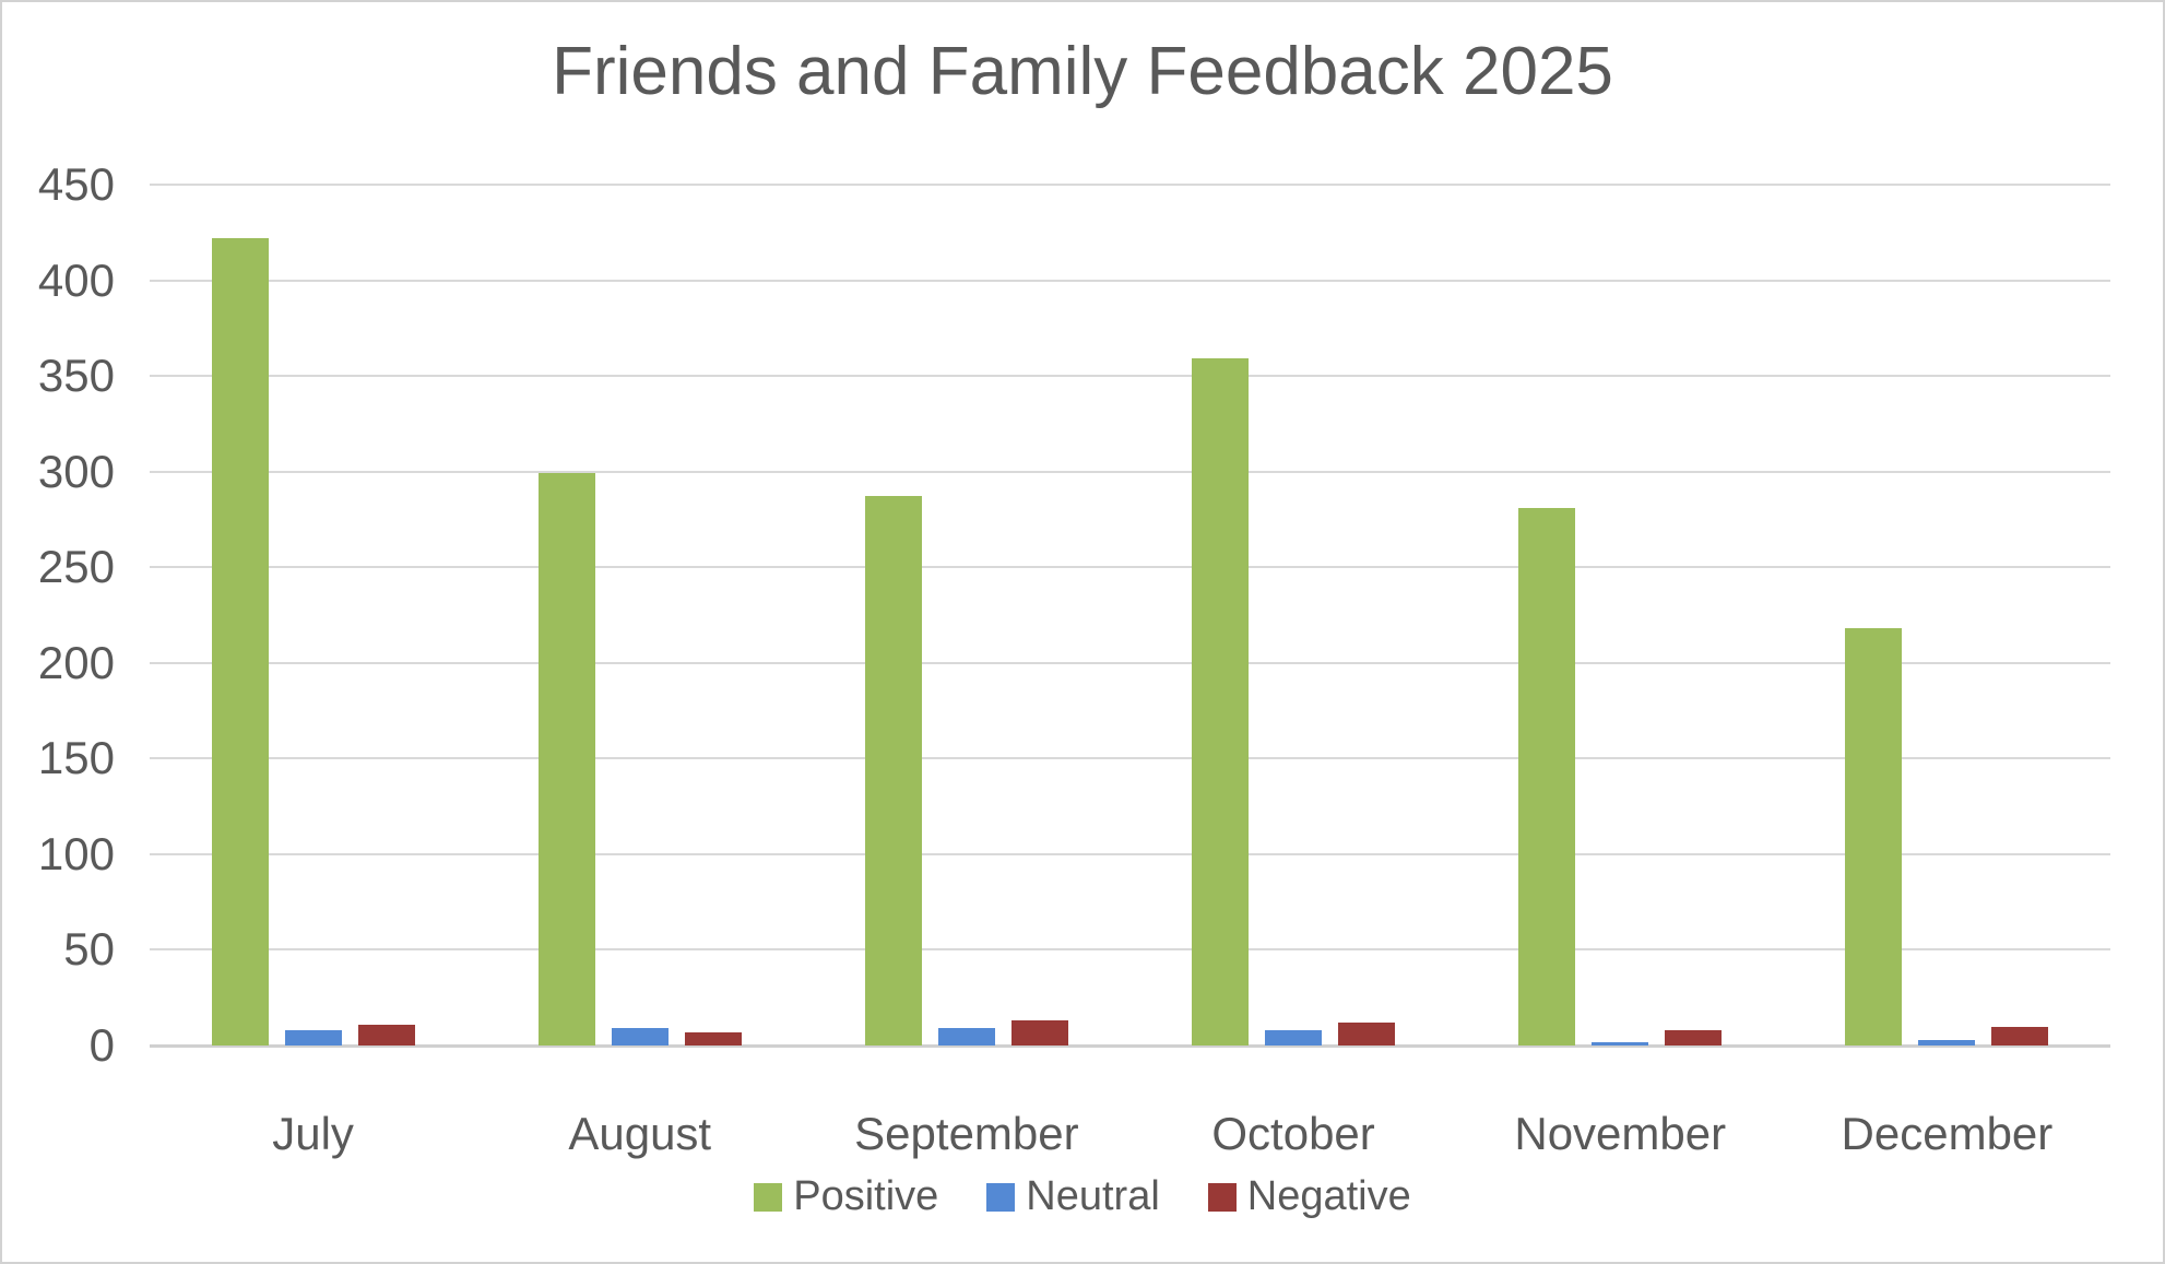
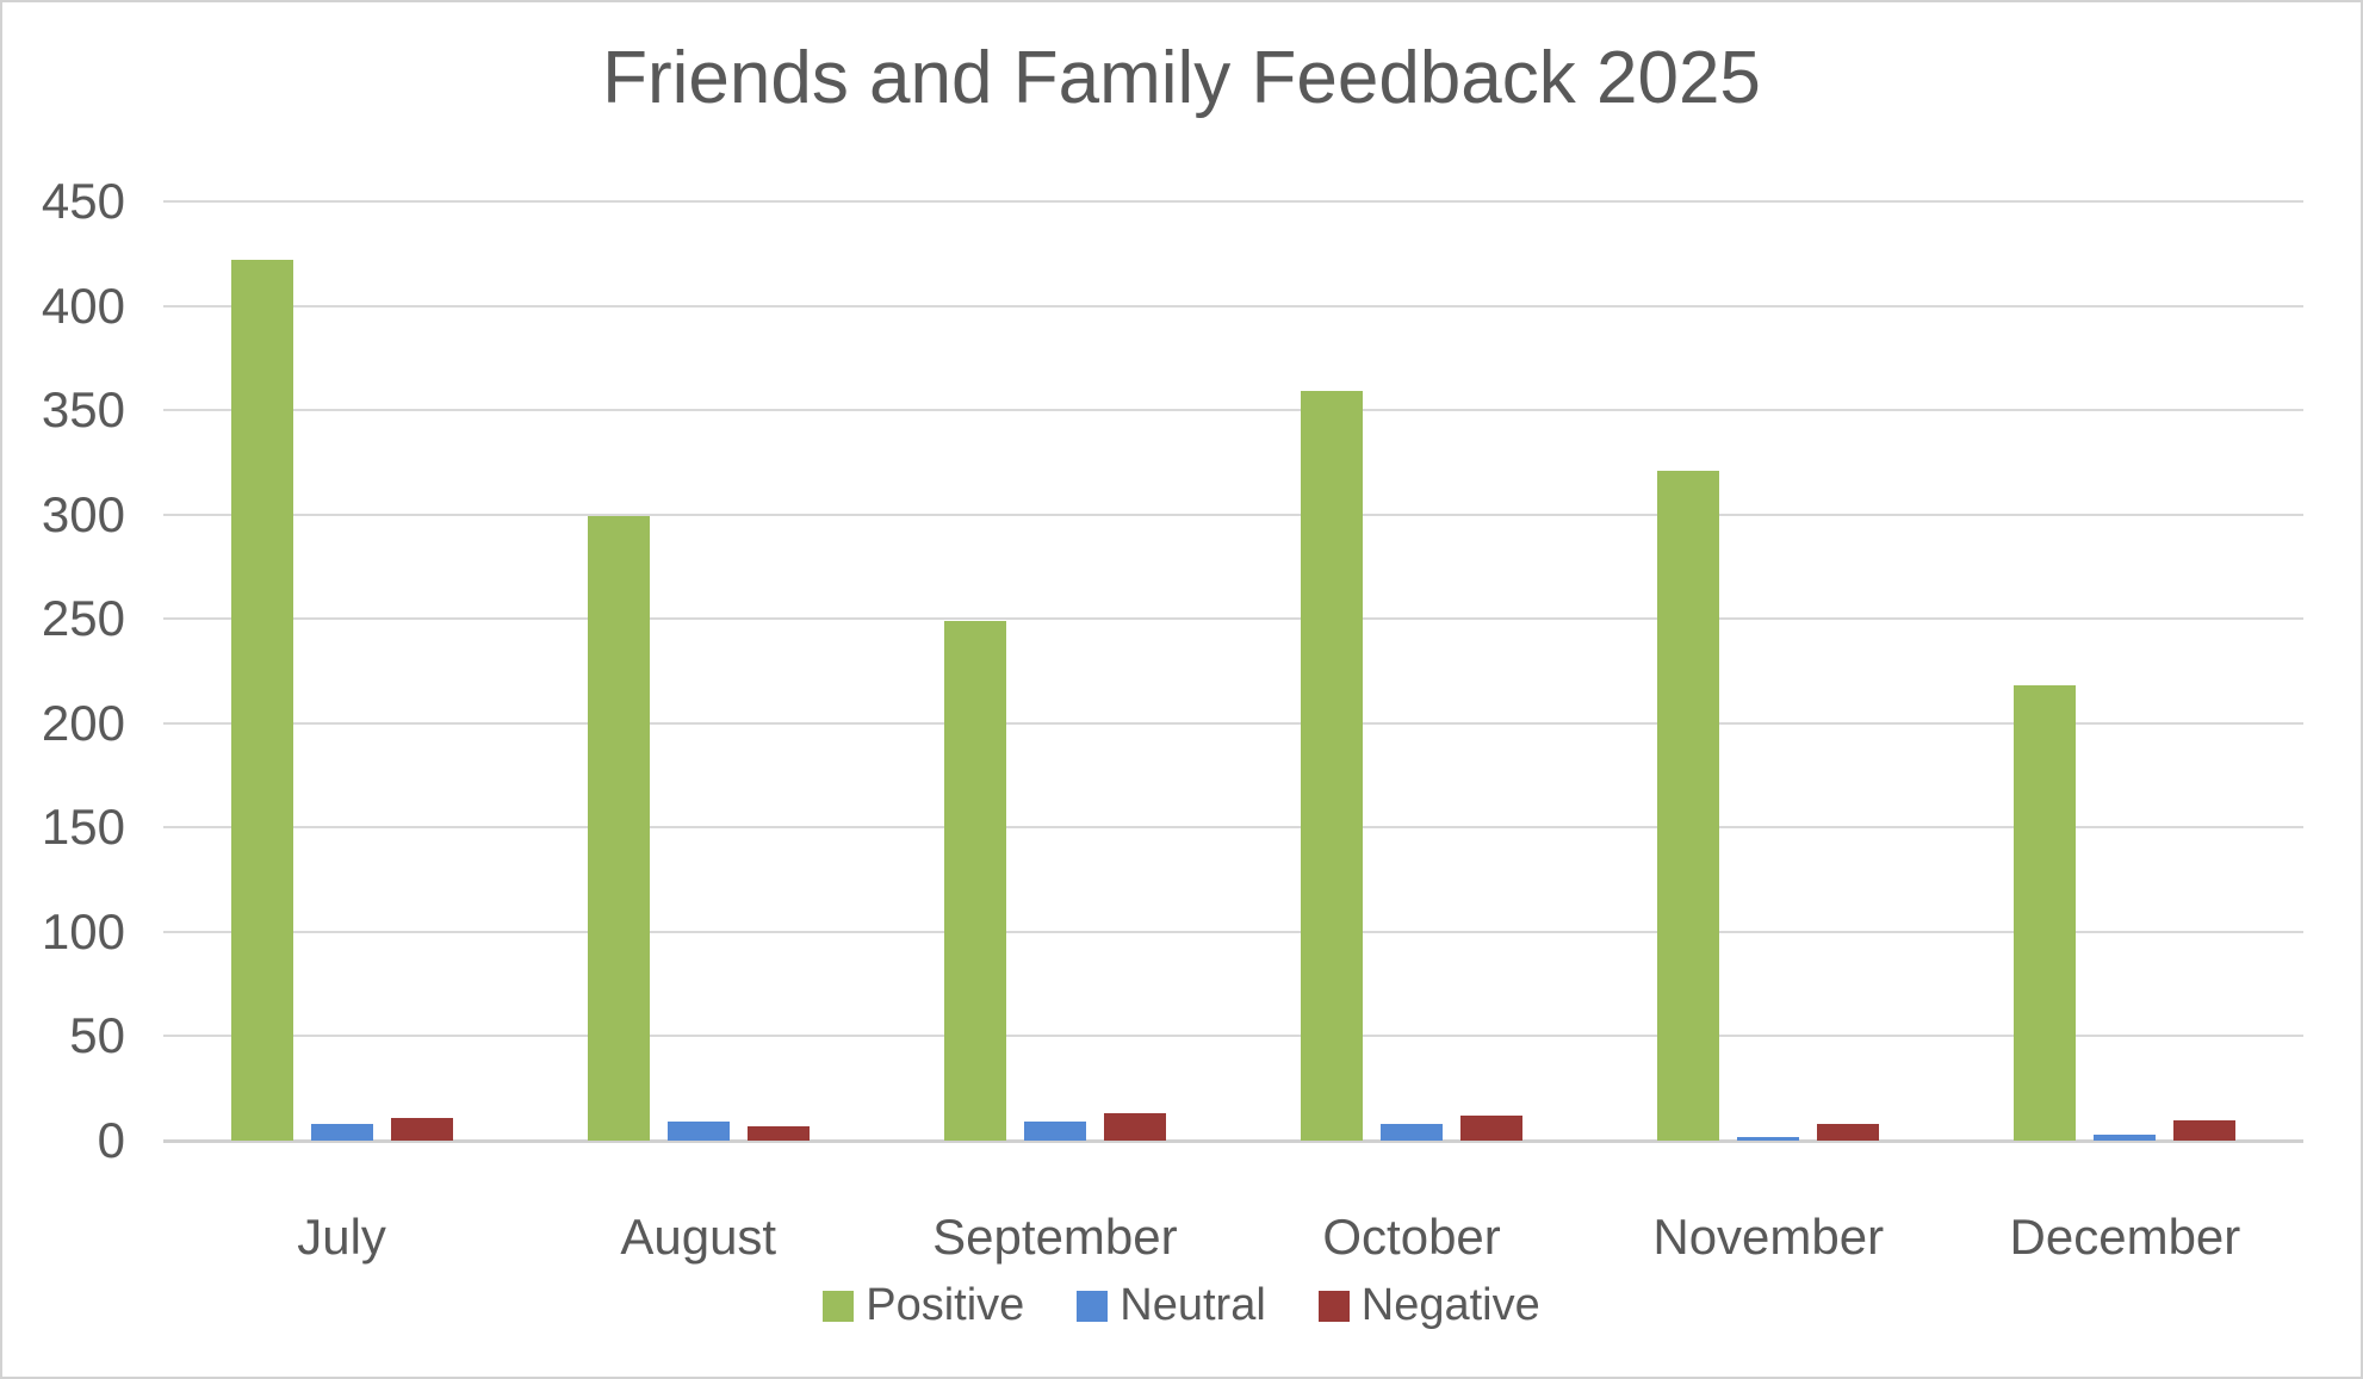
Positive/September: 287 -> 249
Positive/November: 281 -> 321
